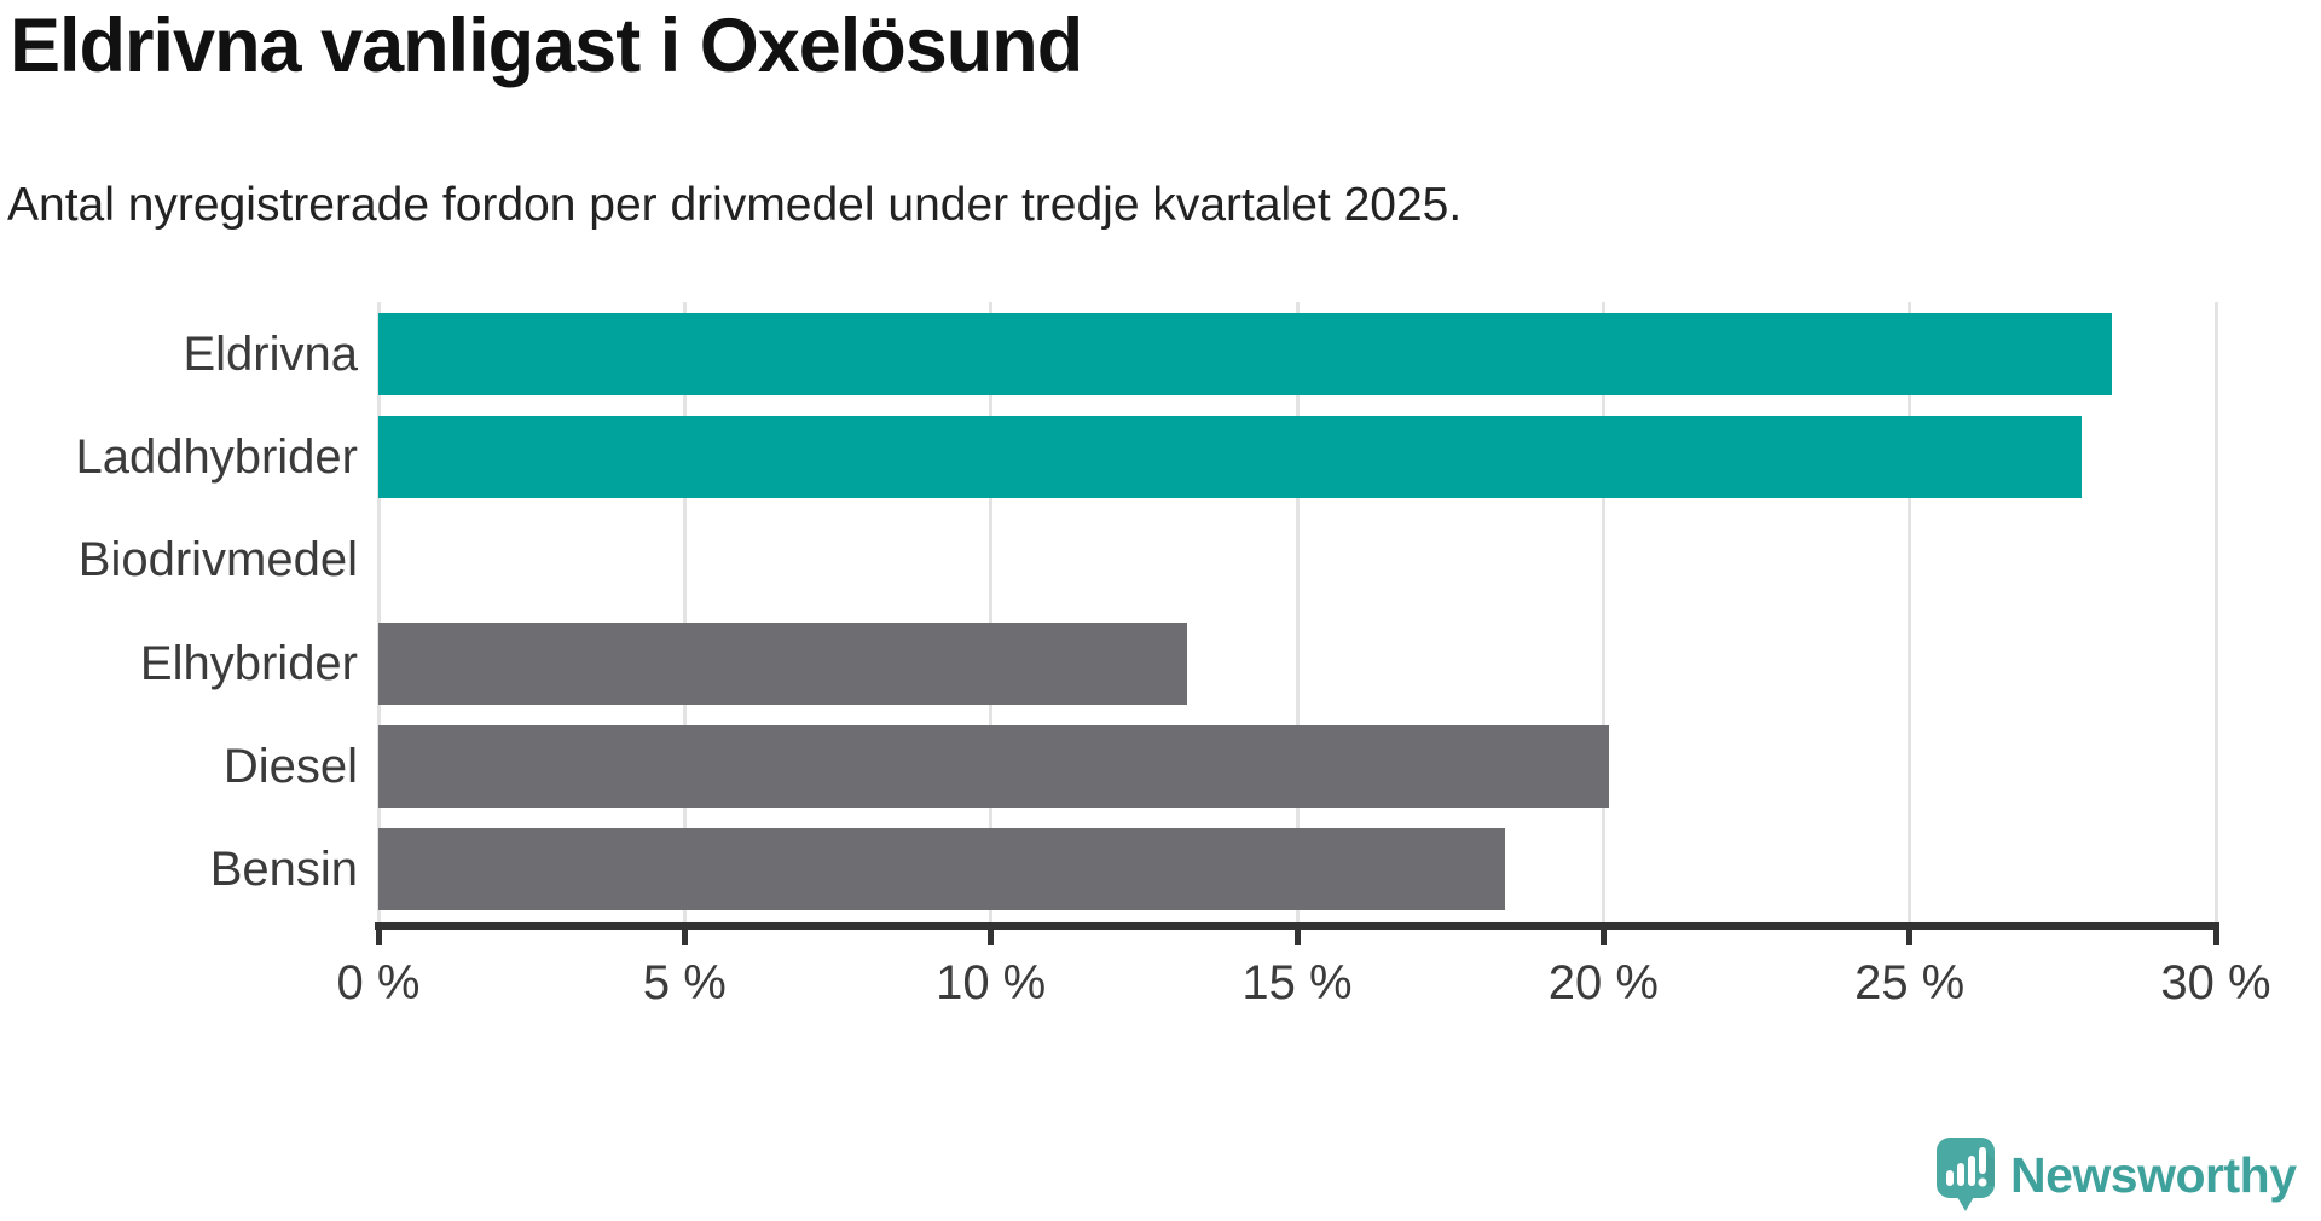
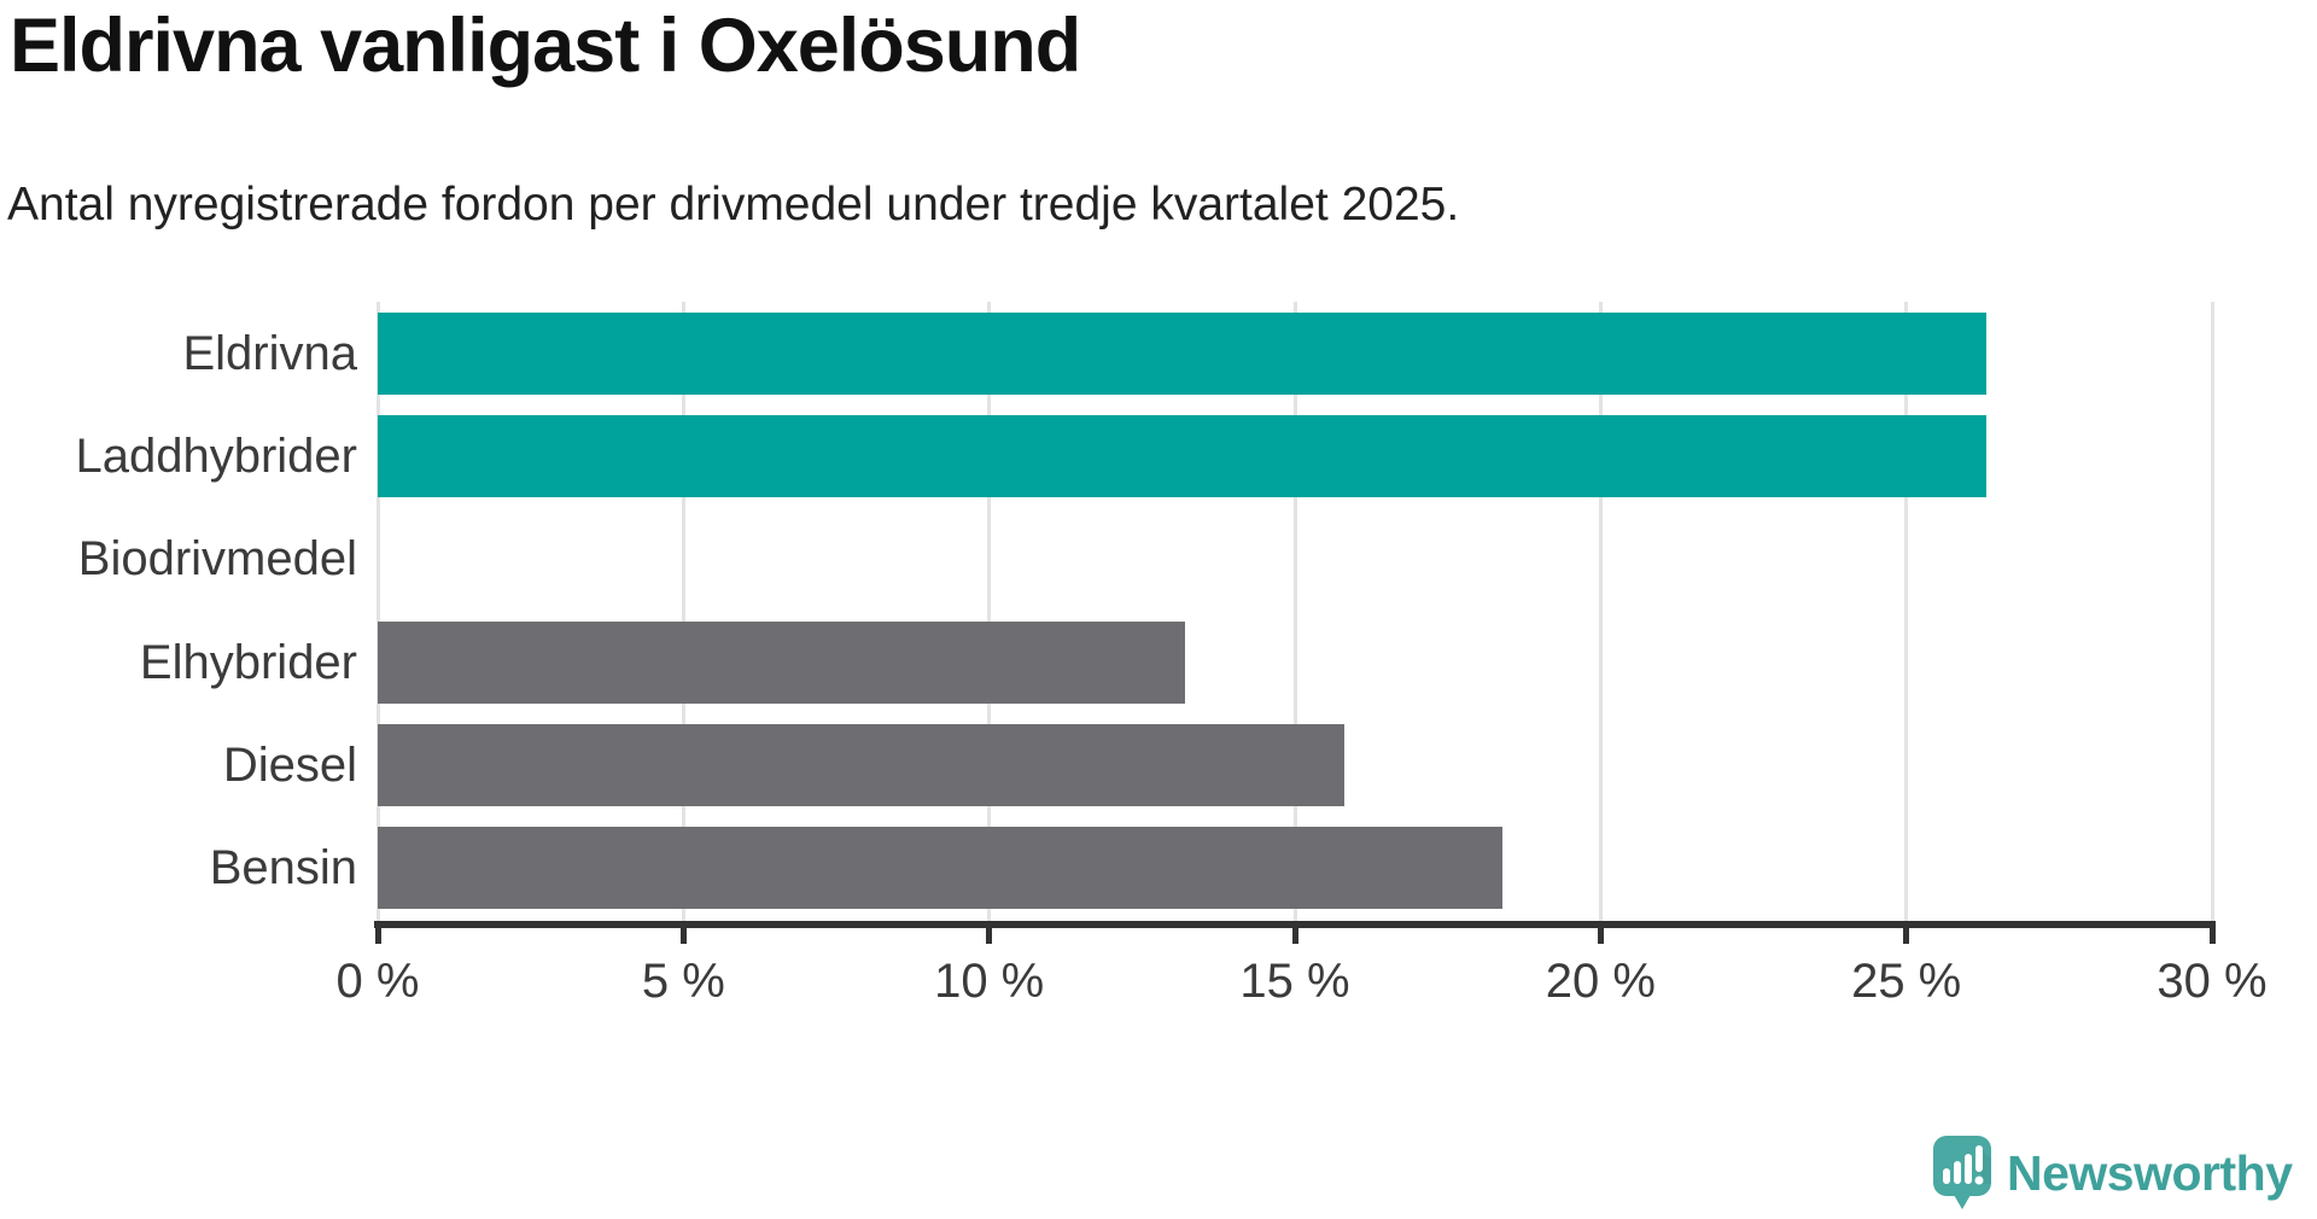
Eldrivna: 28.3% -> 26.3%
Laddhybrider: 27.8% -> 26.3%
Diesel: 20.1% -> 15.8%
